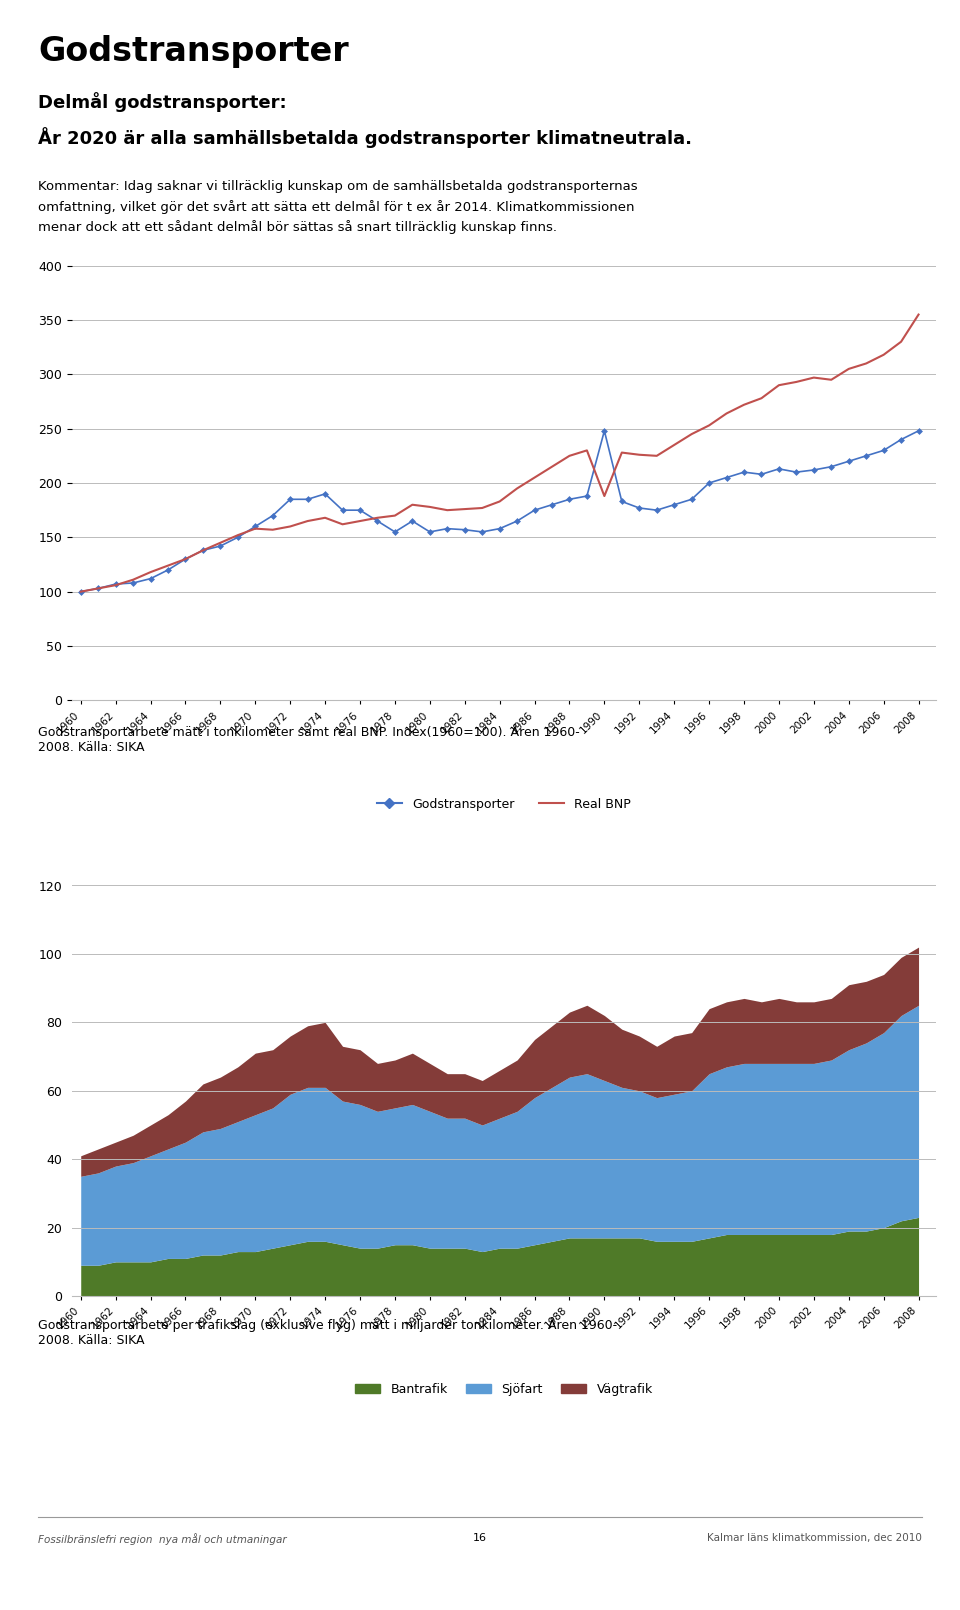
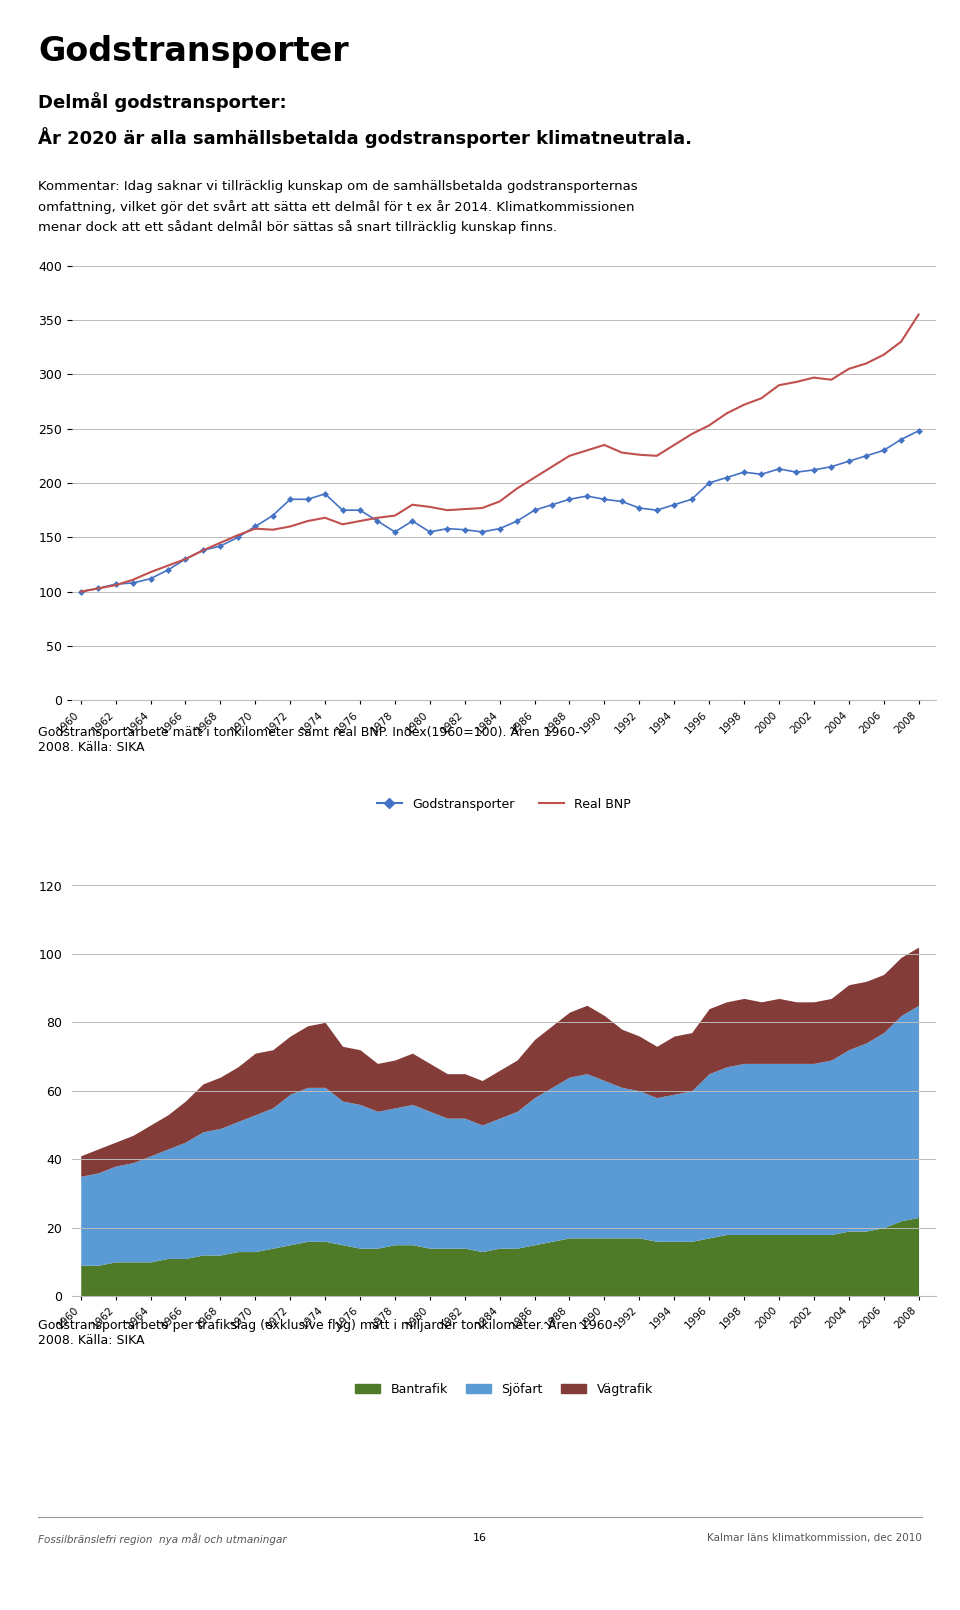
Godstransporter/1990: 248 -> 185
Real BNP/1990: 188 -> 235
